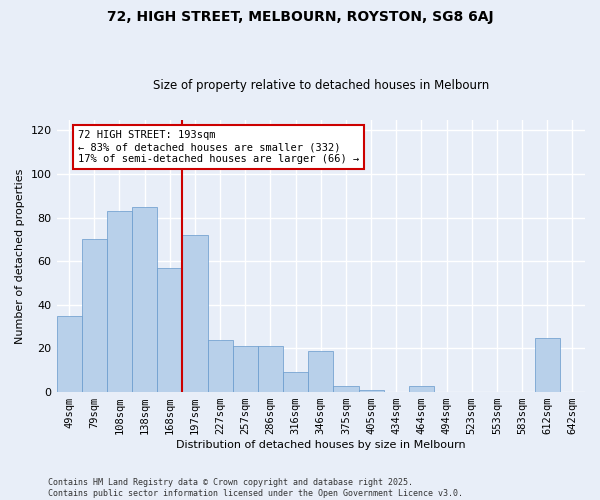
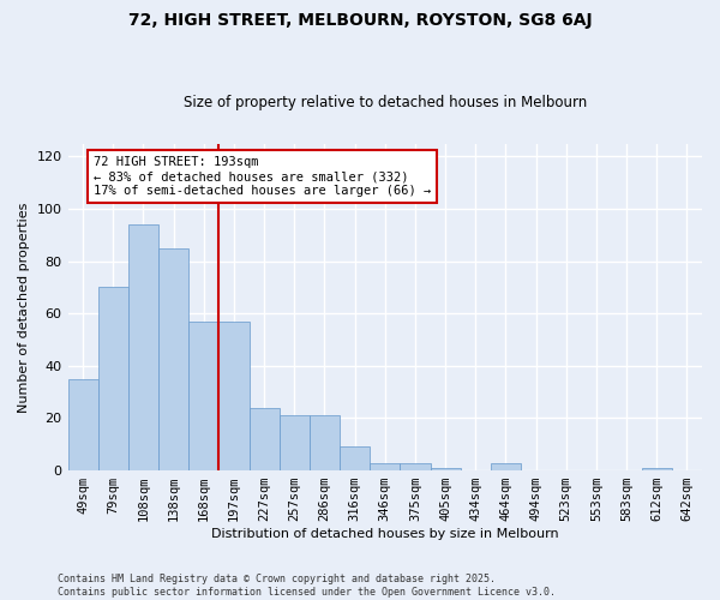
108sqm: 83 -> 94
197sqm: 72 -> 57
346sqm: 19 -> 3
612sqm: 25 -> 1
